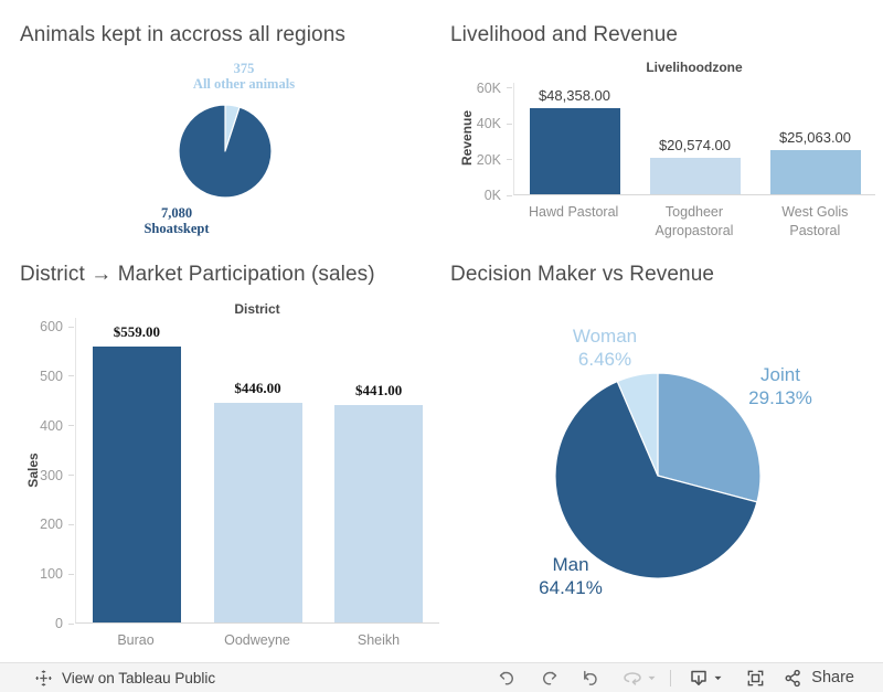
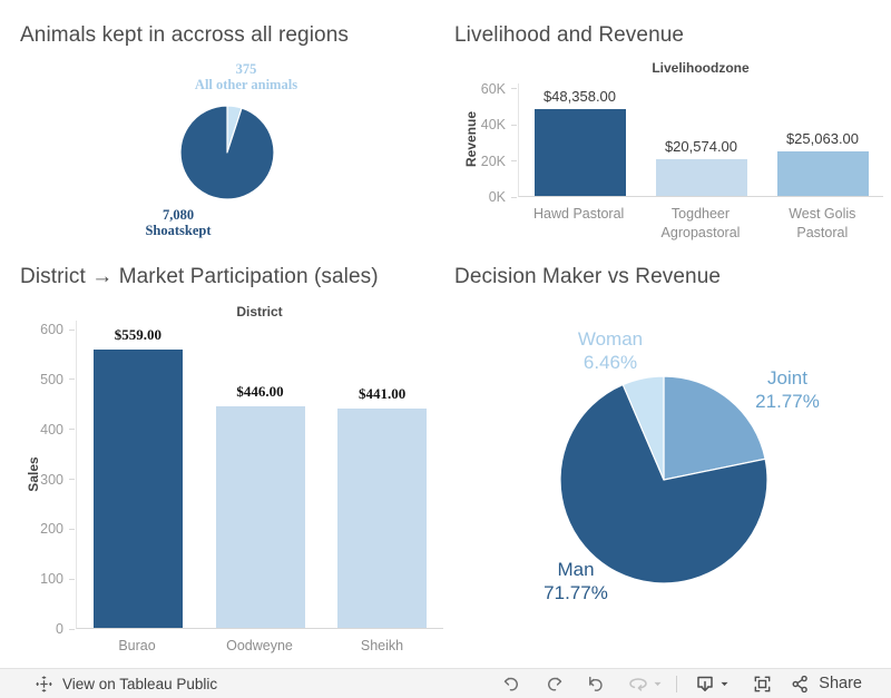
Decision Maker vs Revenue/Joint: 29.13% -> 21.77%
Decision Maker vs Revenue/Man: 64.41% -> 71.77%
